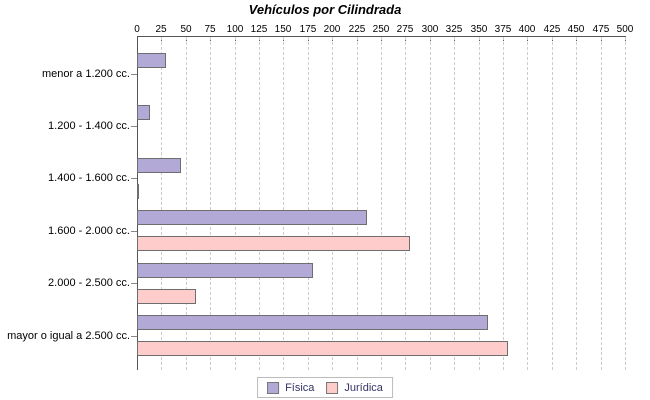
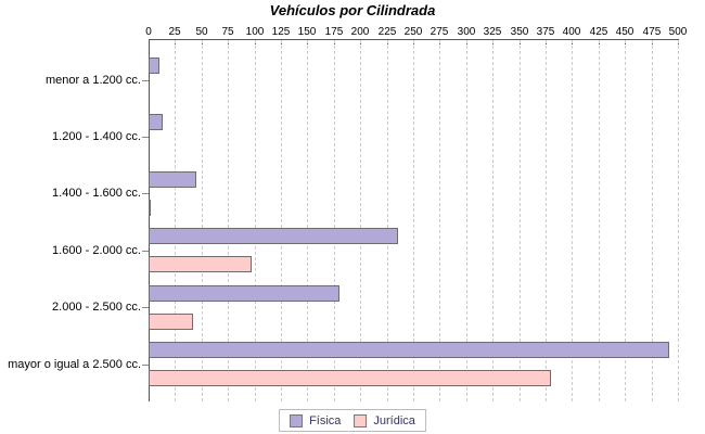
Física/menor a 1.200 cc.: 30 -> 10
Jurídica/1.600 - 2.000 cc.: 280 -> 100
Jurídica/2.000 - 2.500 cc.: 60 -> 40
Física/mayor o igual a 2.500 cc.: 360 -> 490
